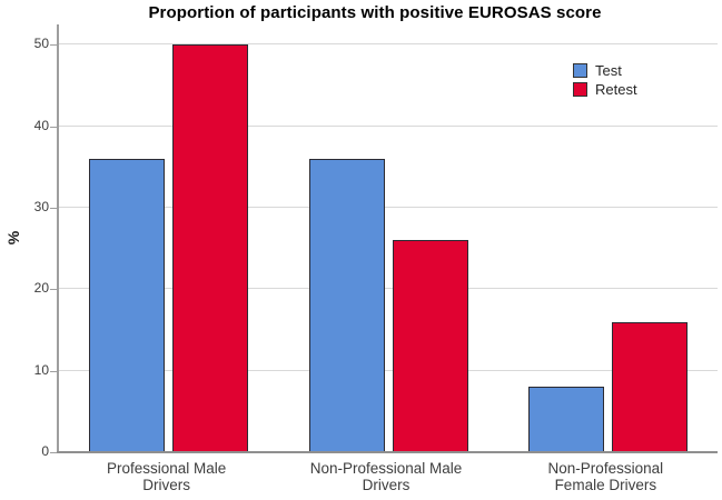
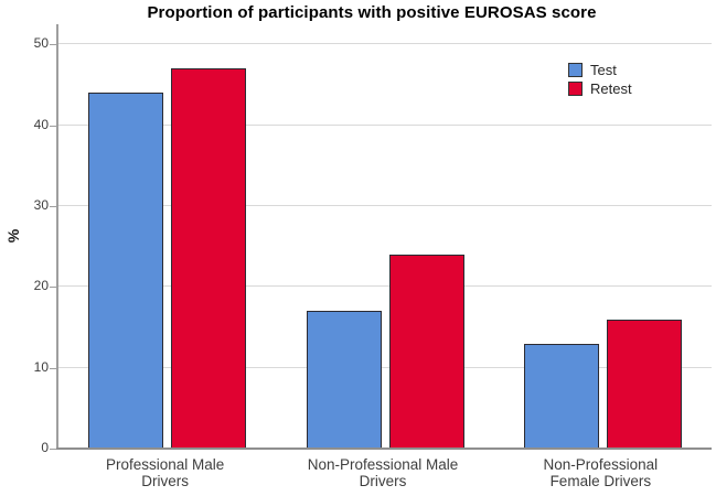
Test/Professional Male Drivers: 36 -> 44
Retest/Professional Male Drivers: 50 -> 47
Test/Non-Professional Male Drivers: 36 -> 17
Retest/Non-Professional Male Drivers: 26 -> 24
Test/Non-Professional Female Drivers: 8 -> 13
